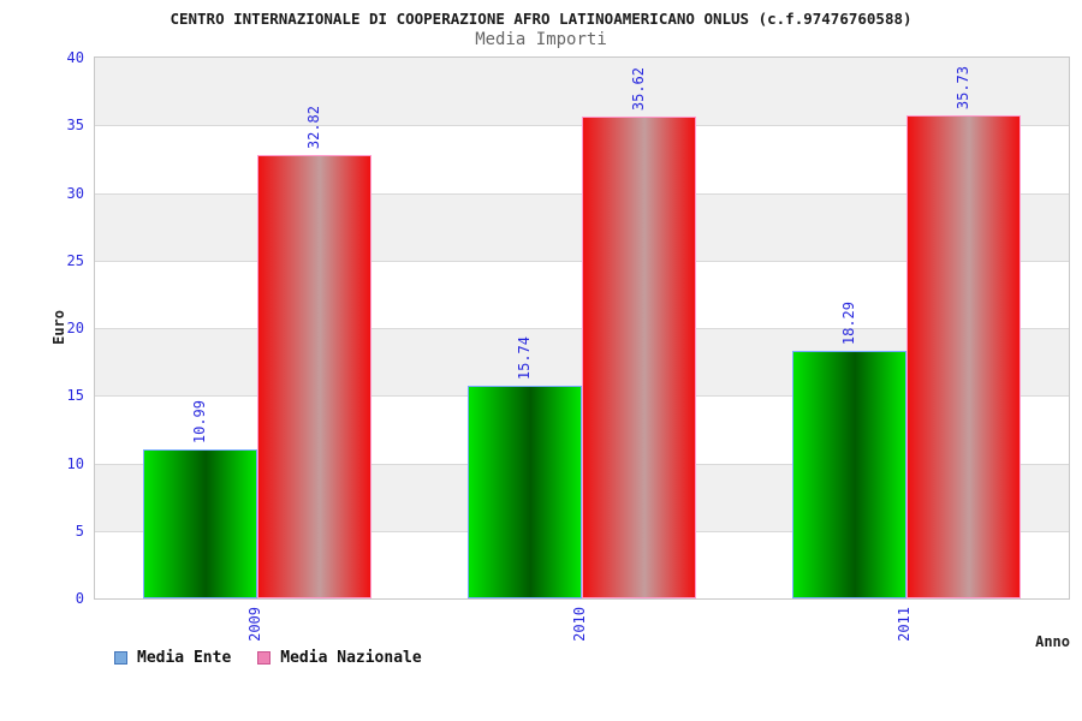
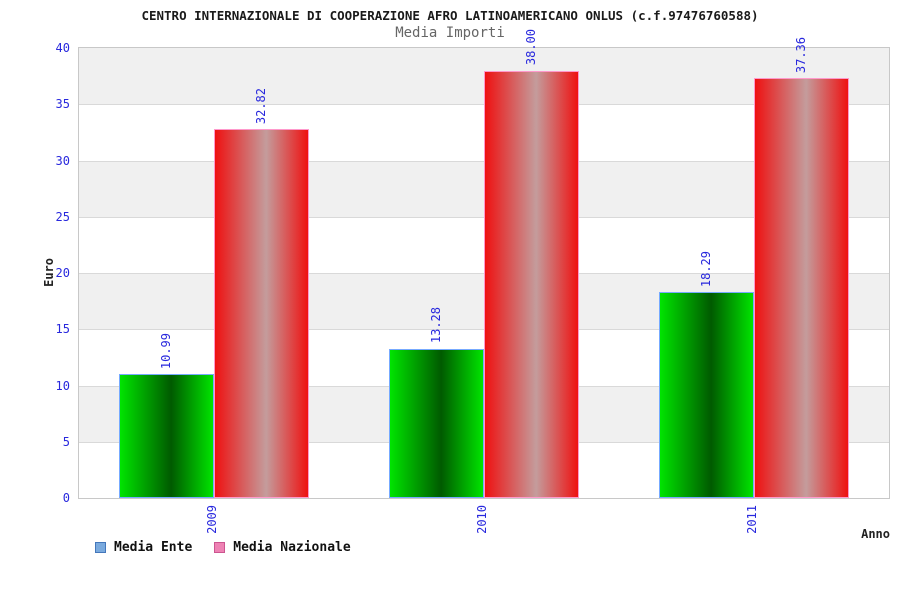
Media Ente/2010: 15.74 -> 13.28
Media Nazionale/2010: 35.62 -> 38.00
Media Nazionale/2011: 35.73 -> 37.36
